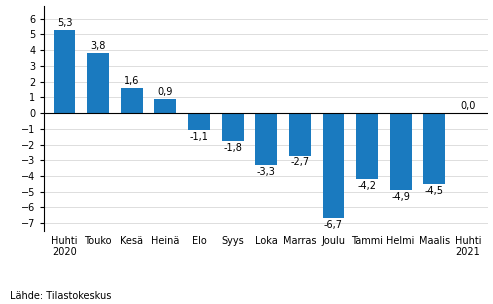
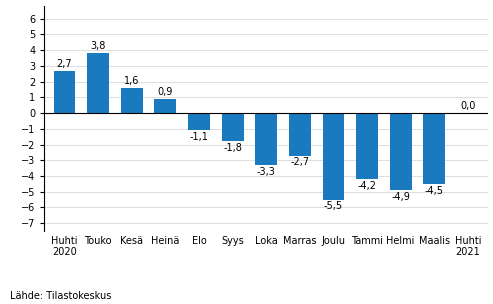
Huhti 2020: 5,3 -> 2,7
Joulu: -6,7 -> -5,5
